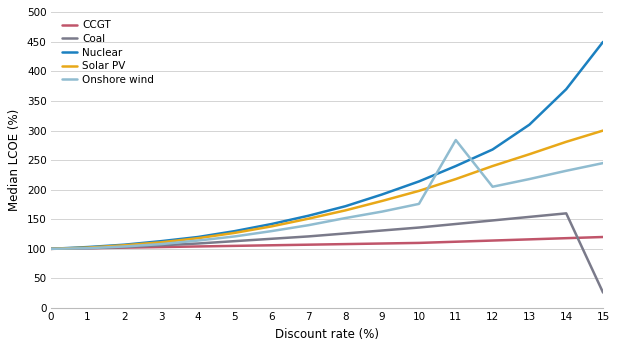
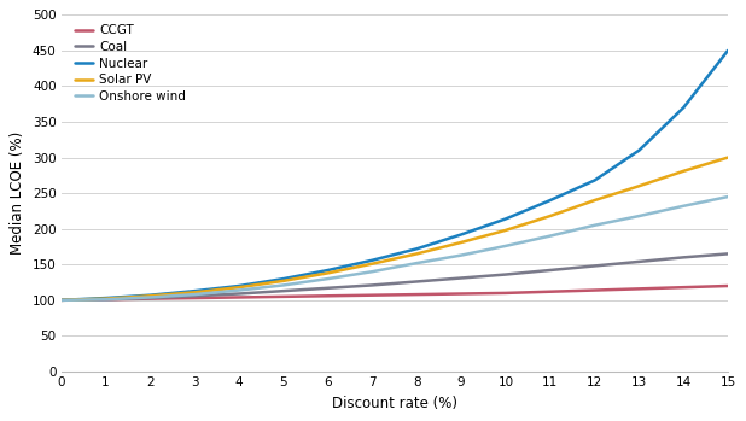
Onshore wind/11: 284 -> 190
Coal/15: 26 -> 165
